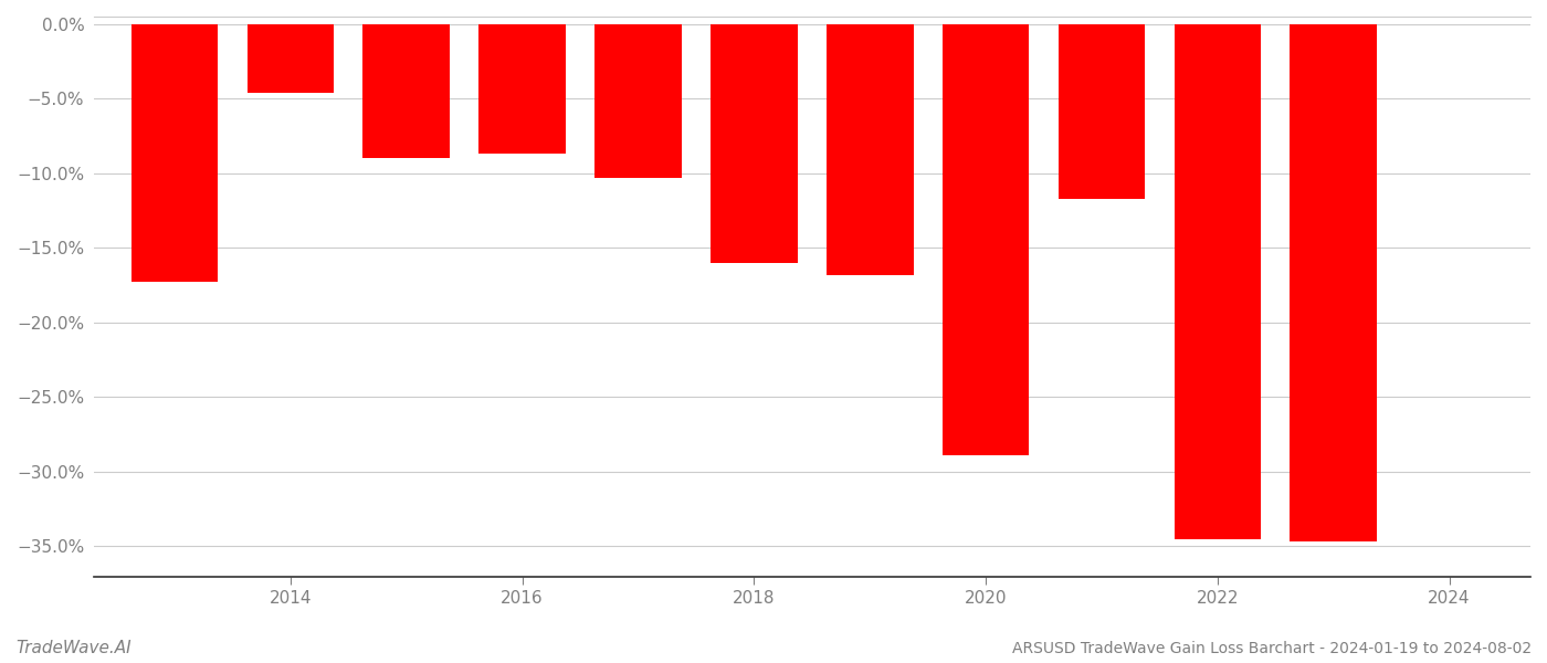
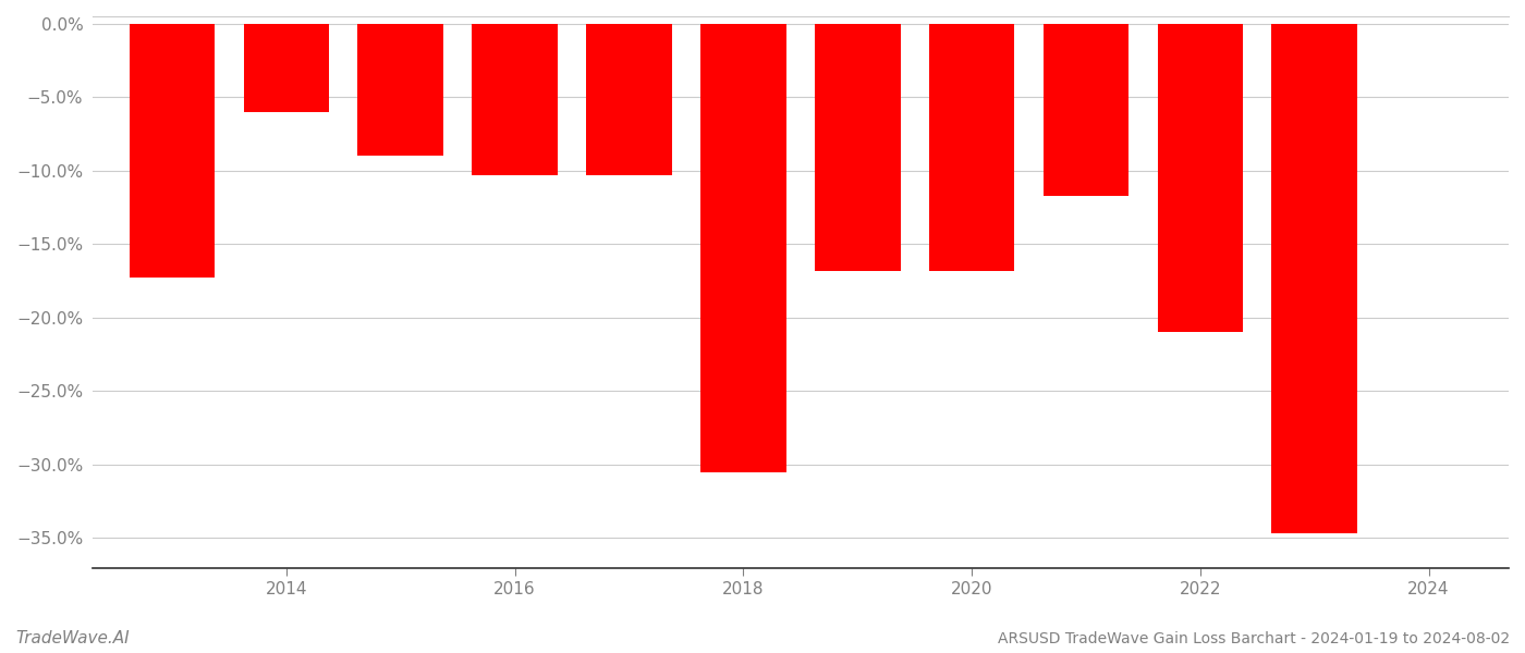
2014: -4.6% -> -6.0%
2016: -8.7% -> -10.3%
2018: -16.0% -> -30.5%
2020: -28.9% -> -16.8%
2022: -34.5% -> -21.0%
